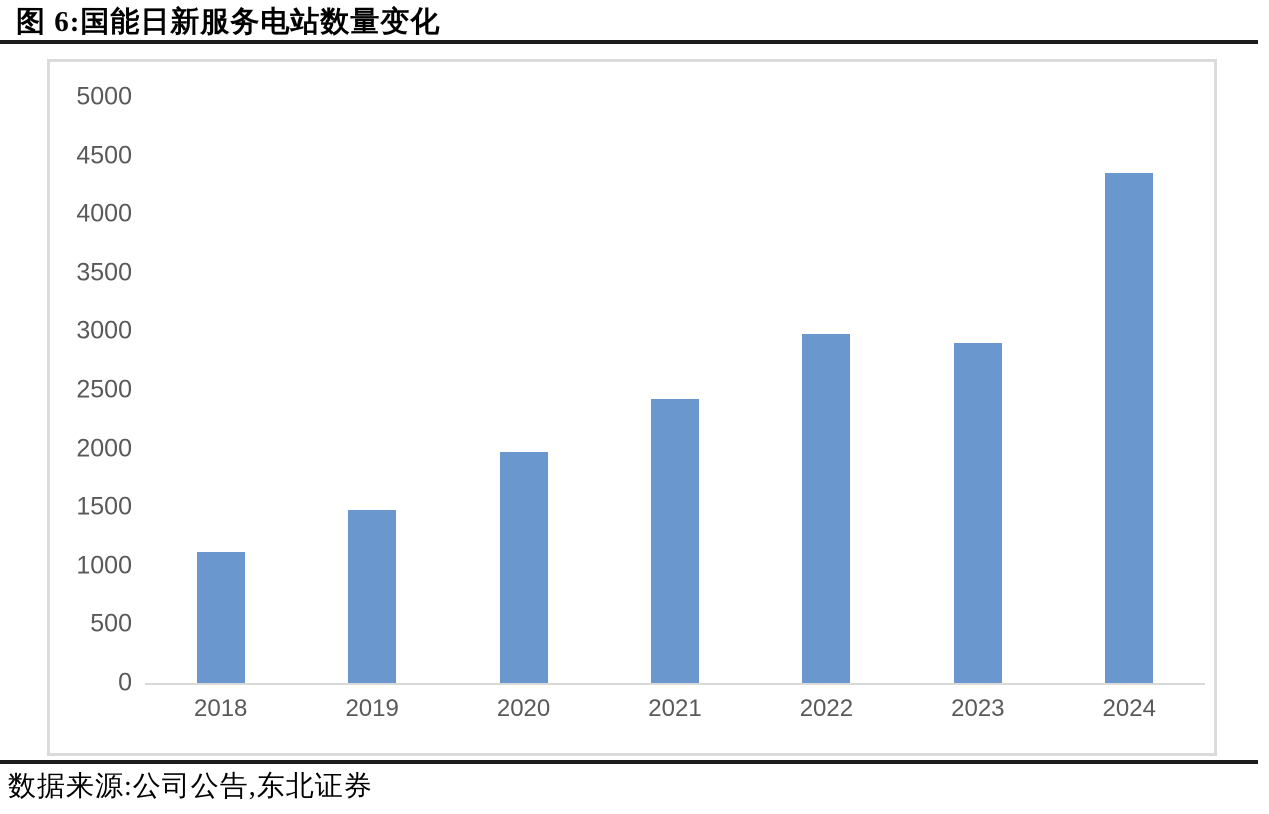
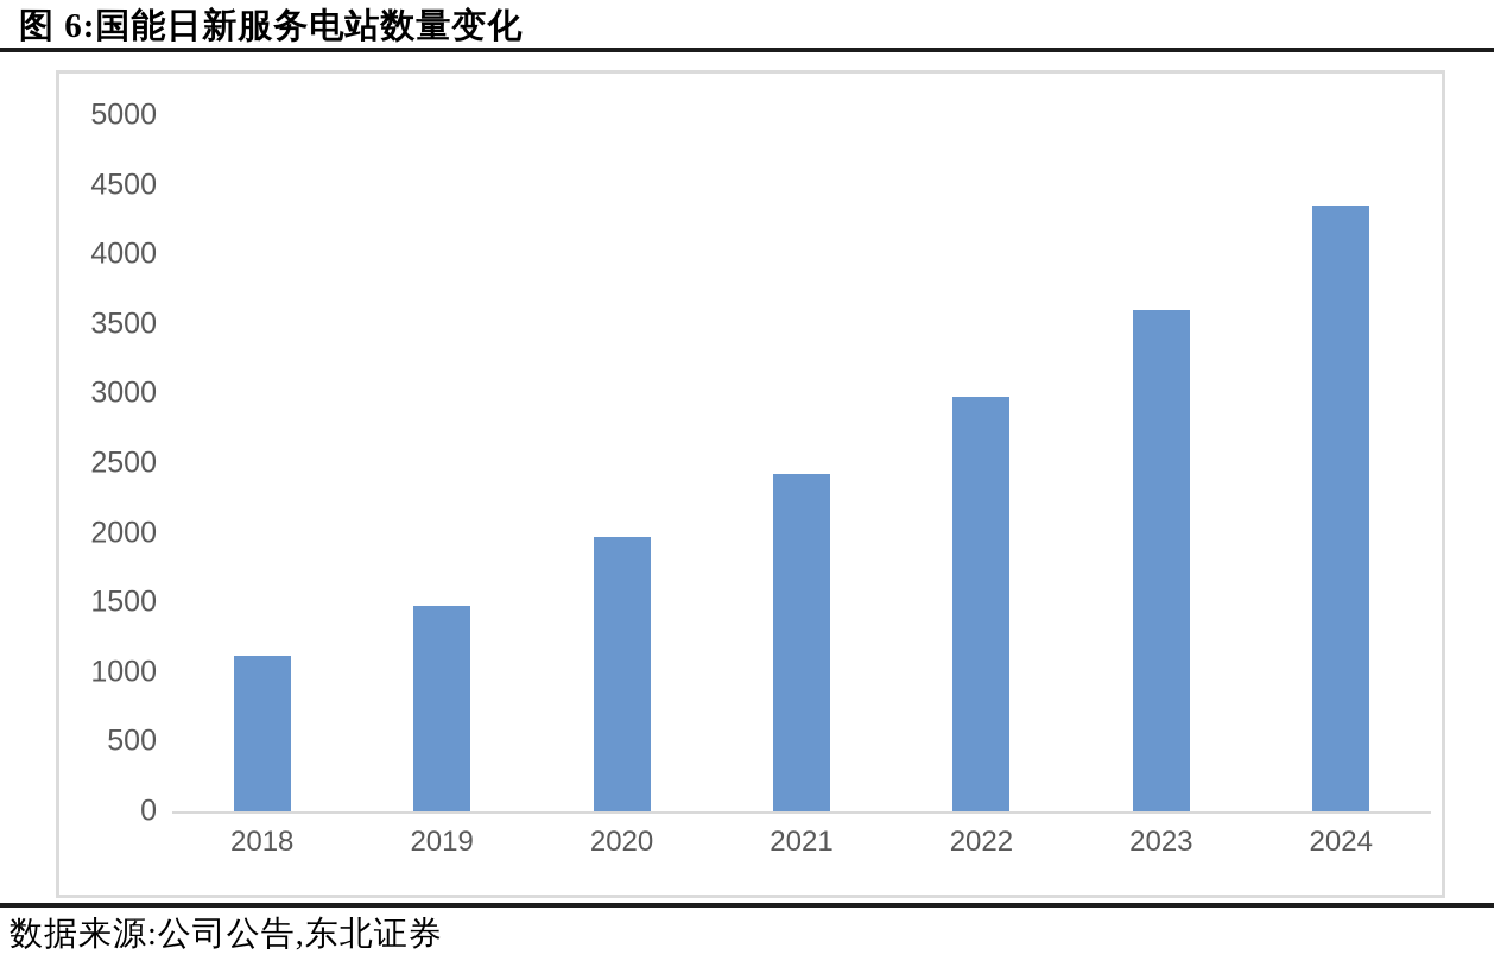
2023: 2900 -> 3600
